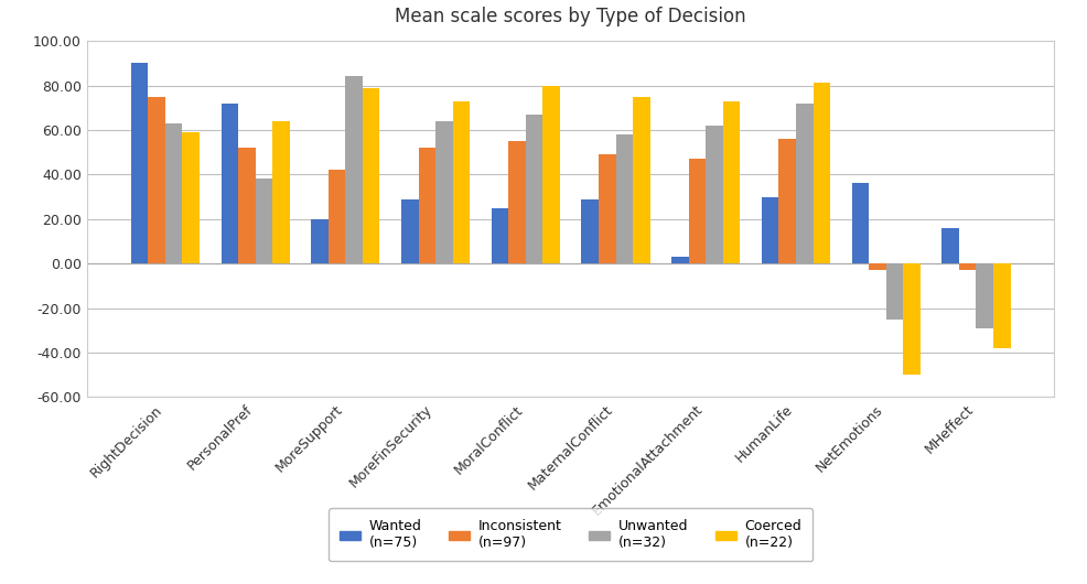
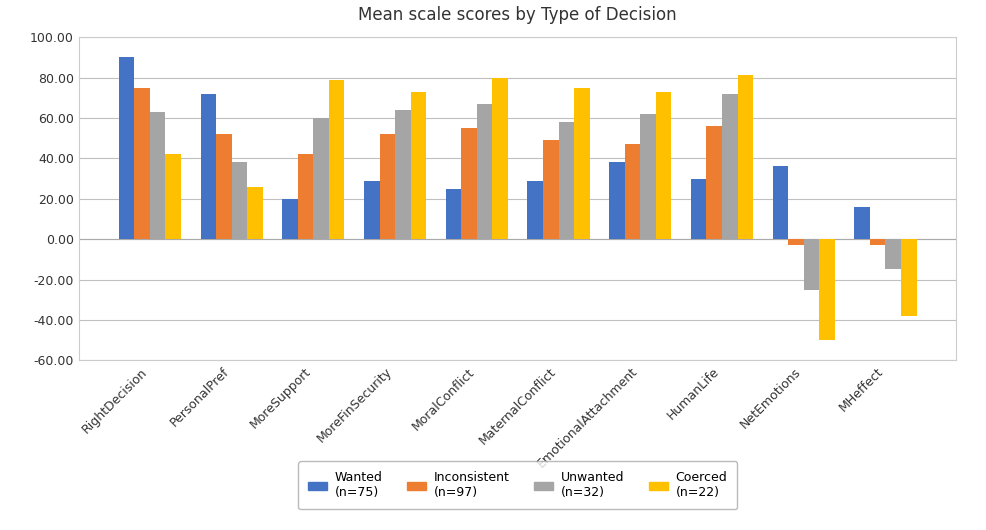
Coerced (n=22)/RightDecision: 59 -> 42
Coerced (n=22)/PersonalPref: 64 -> 26
Unwanted (n=32)/MoreSupport: 84 -> 60
Wanted (n=75)/EmotionalAttachment: 3 -> 38
Unwanted (n=32)/MHeffect: -29 -> -15
